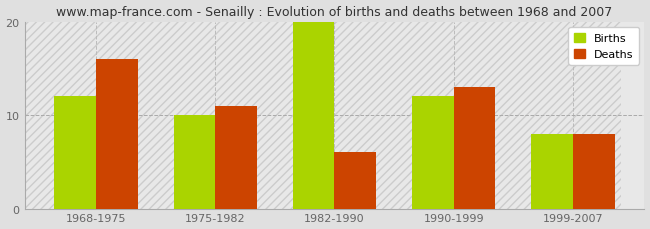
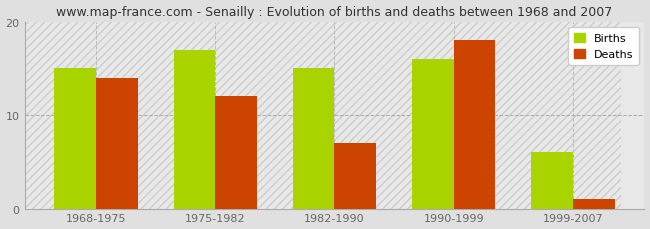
Births/1968-1975: 12 -> 15
Deaths/1968-1975: 16 -> 14
Births/1975-1982: 10 -> 17
Deaths/1975-1982: 11 -> 12
Births/1982-1990: 20 -> 15
Deaths/1982-1990: 6 -> 7
Births/1990-1999: 12 -> 16
Deaths/1990-1999: 13 -> 18
Births/1999-2007: 8 -> 6
Deaths/1999-2007: 8 -> 1
